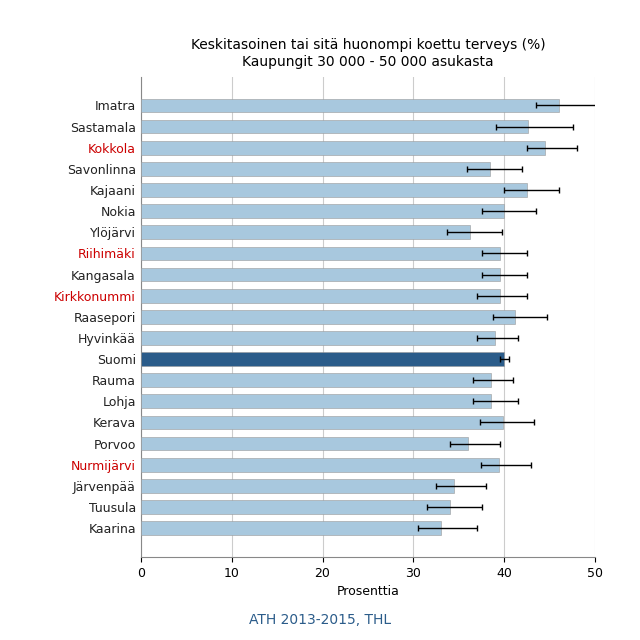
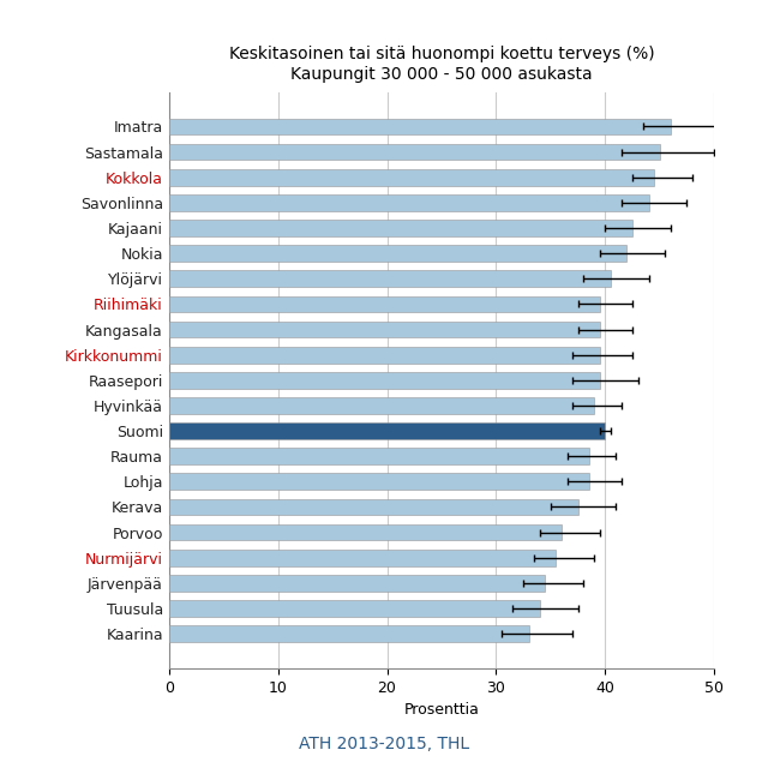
Sastamala: 42.6 -> 45.0
Savonlinna: 38.4 -> 44.0
Nokia: 40.0 -> 42.0
Ylöjärvi: 36.2 -> 40.5
Raasepori: 41.2 -> 39.5
Kerava: 39.8 -> 37.5
Nurmijärvi: 39.4 -> 35.5
